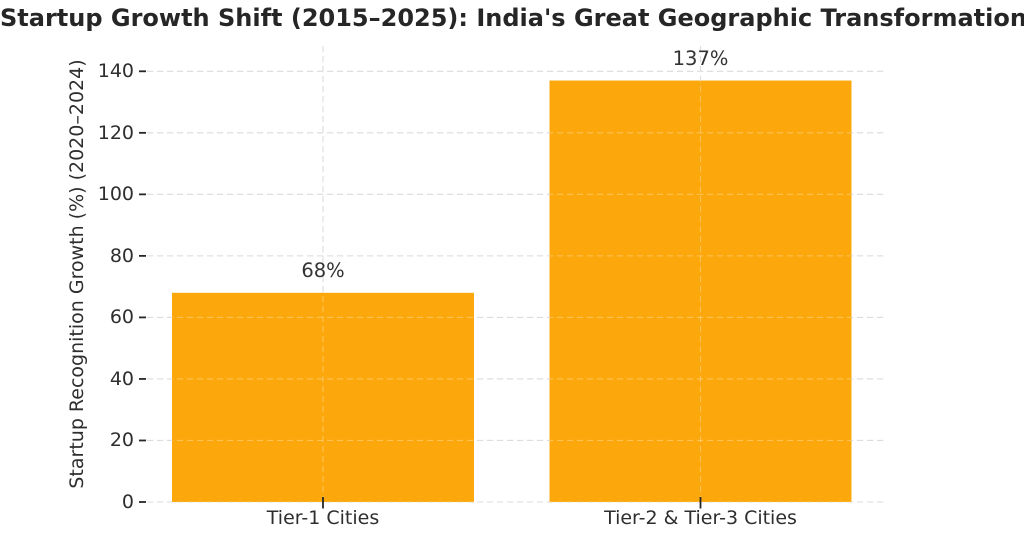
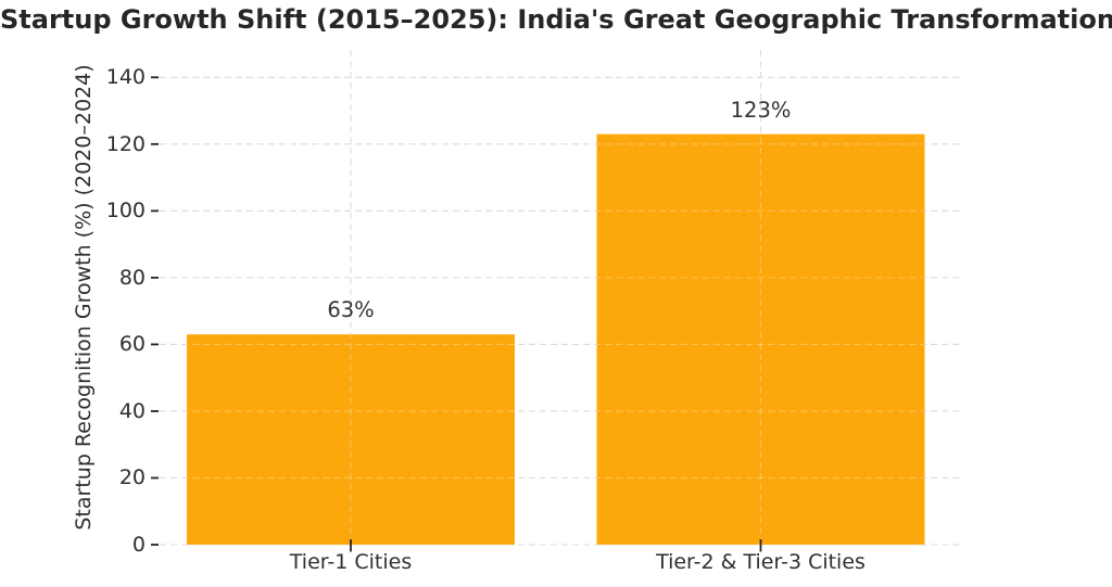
Tier-1 Cities: 68% -> 63%
Tier-2 & Tier-3 Cities: 137% -> 123%
